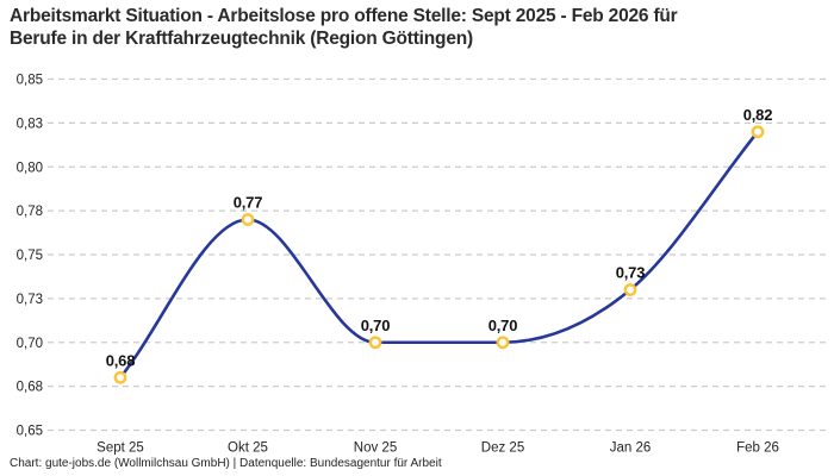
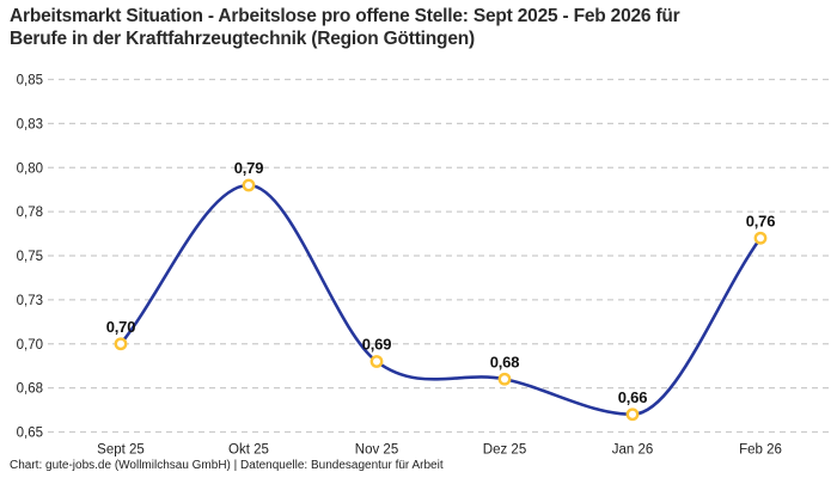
Sept 25: 0,68 -> 0,70
Okt 25: 0,77 -> 0,79
Nov 25: 0,70 -> 0,69
Dez 25: 0,70 -> 0,68
Jan 26: 0,73 -> 0,66
Feb 26: 0,82 -> 0,76
